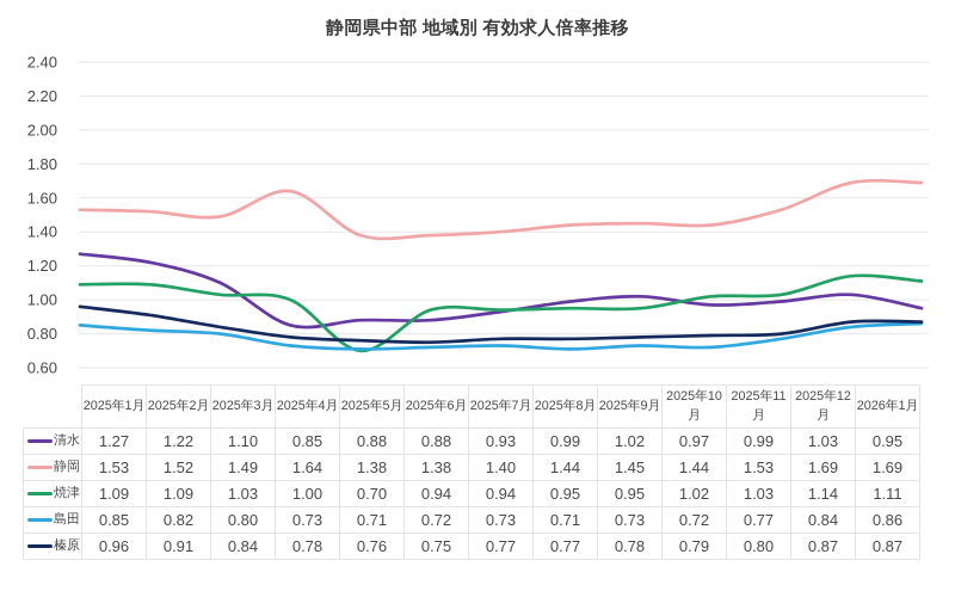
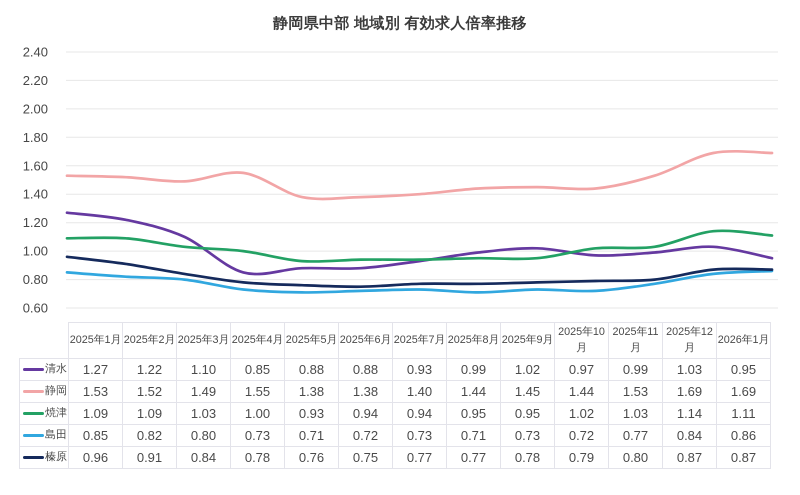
静岡/2025年4月: 1.64 -> 1.55
焼津/2025年5月: 0.70 -> 0.93
